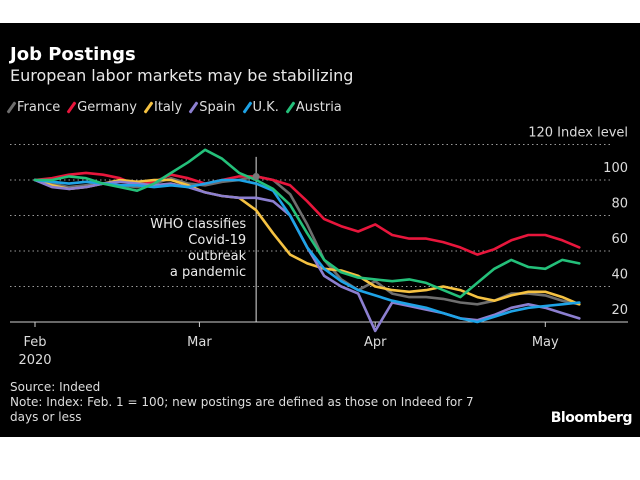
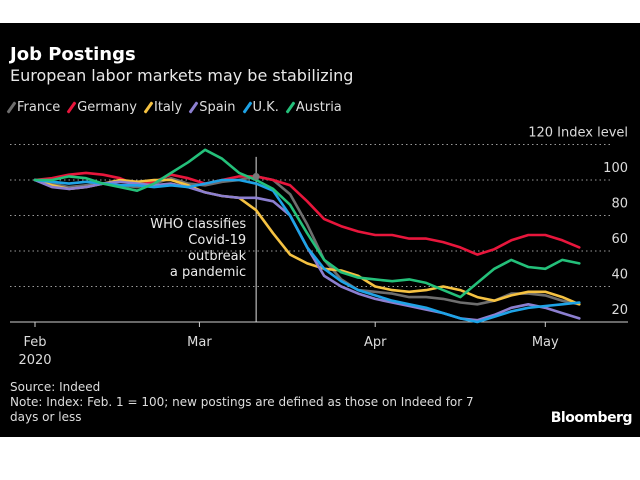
France/60: 43 -> 37
Germany/60: 75 -> 69
Spain/60: 15 -> 33
